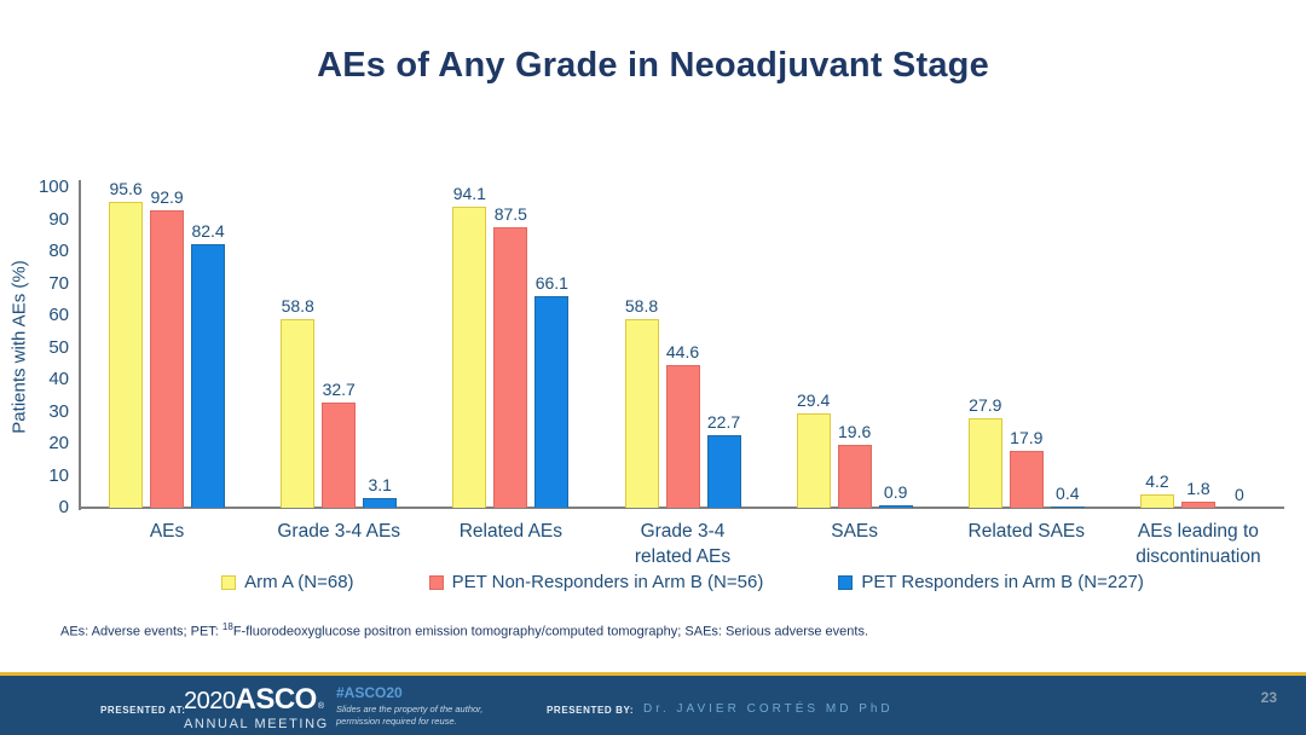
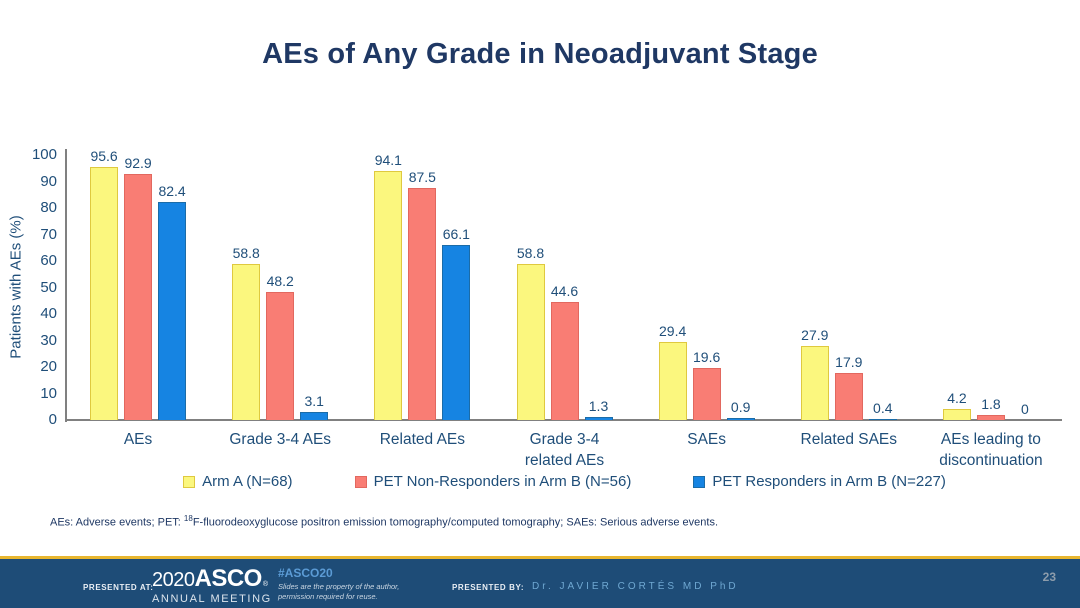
PET Non-Responders in Arm B (N=56)/Grade 3-4 AEs: 32.7 -> 48.2
PET Responders in Arm B (N=227)/Grade 3-4 related AEs: 22.7 -> 1.3
